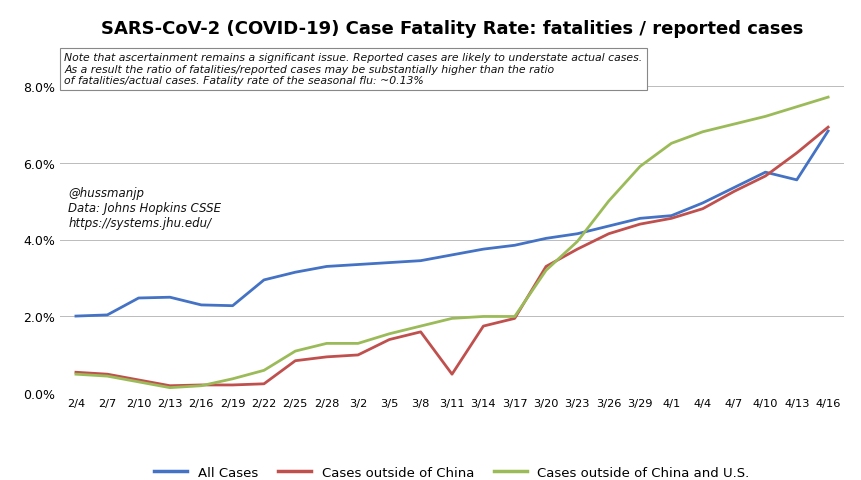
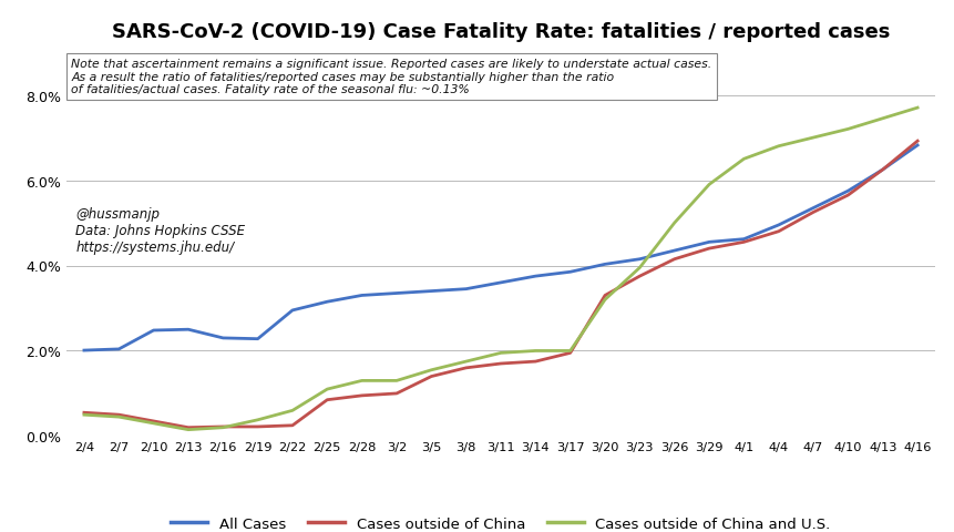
Cases outside of China/3/11: 0.50% -> 1.70%
All Cases/4/13: 5.55% -> 6.25%
